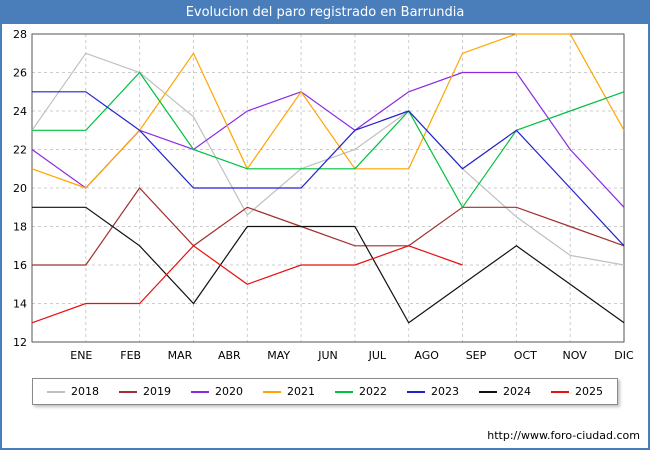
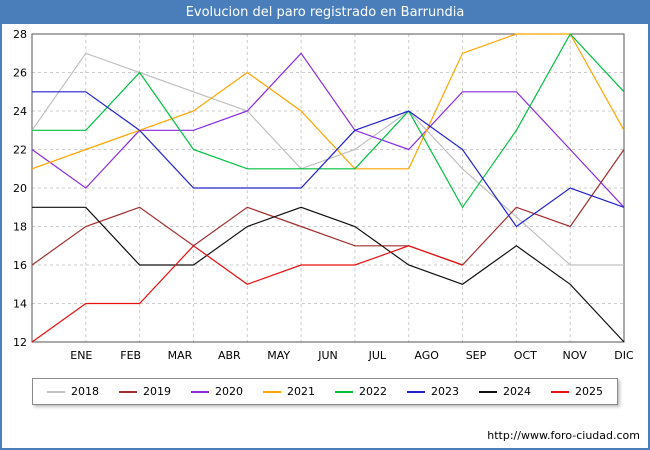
2025/ENE: 13 -> 12
2019/FEB: 16 -> 18
2021/FEB: 20 -> 22
2019/MAR: 20 -> 19
2024/MAR: 17 -> 16
2018/ABR: 23.7 -> 25.0
2020/ABR: 22 -> 23
2021/ABR: 27 -> 24
2024/ABR: 14 -> 16
2018/MAY: 18.6 -> 24.0
2021/MAY: 21 -> 26
2020/JUN: 25 -> 27
2021/JUN: 25 -> 24
2024/JUN: 18 -> 19
2020/AGO: 25 -> 22
2024/AGO: 13 -> 16
2019/SEP: 19 -> 16
2020/SEP: 26 -> 25
2023/SEP: 21 -> 22
2020/OCT: 26 -> 25
2023/OCT: 23 -> 18
2018/NOV: 16.5 -> 16.0
2022/NOV: 24 -> 28
2019/DIC: 17 -> 22
2023/DIC: 17 -> 19
2024/DIC: 13 -> 12
